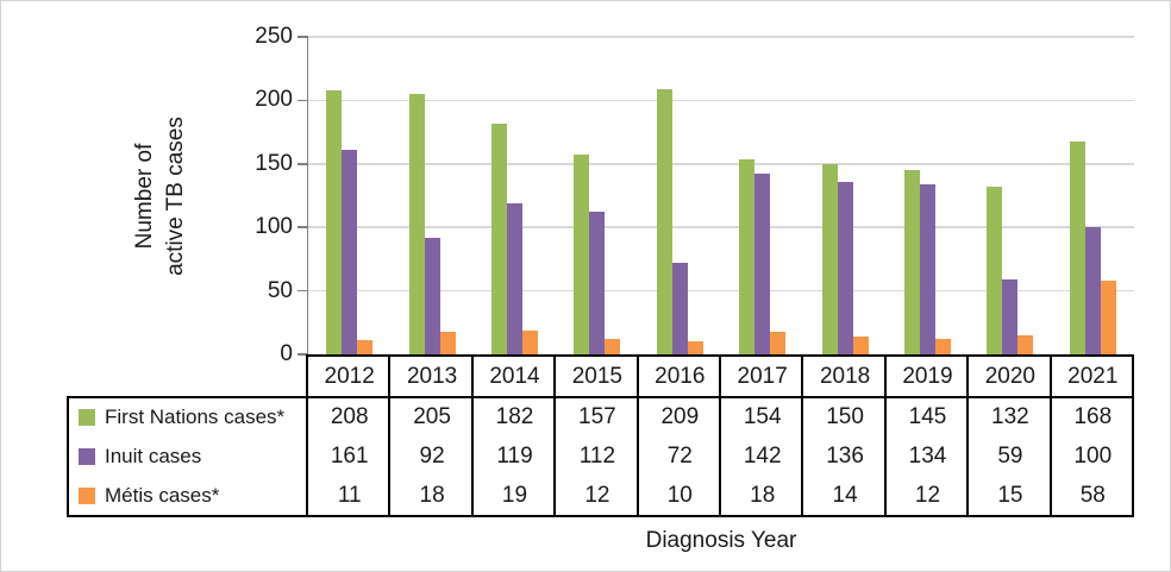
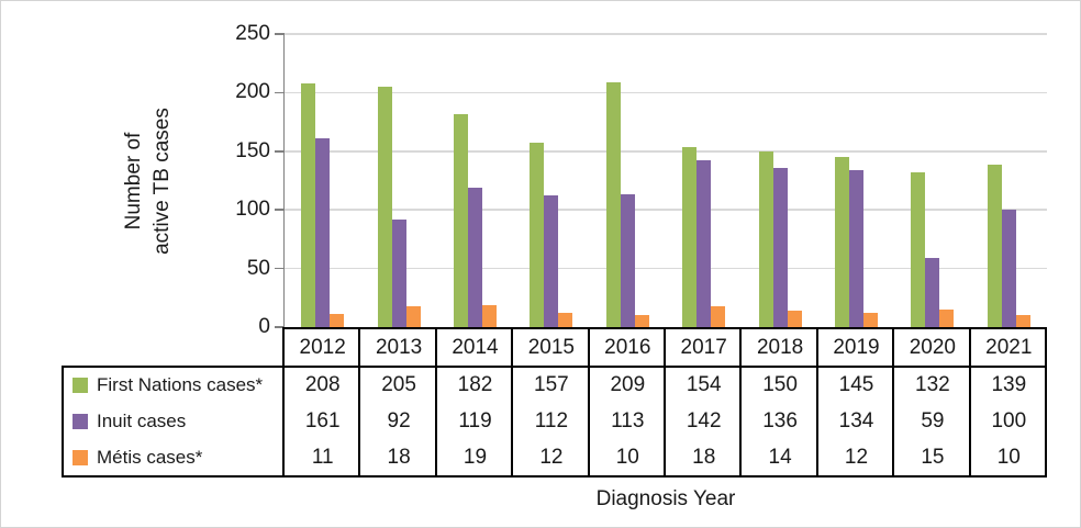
Inuit cases/2016: 72 -> 113
First Nations cases*/2021: 168 -> 139
Métis cases*/2021: 58 -> 10
